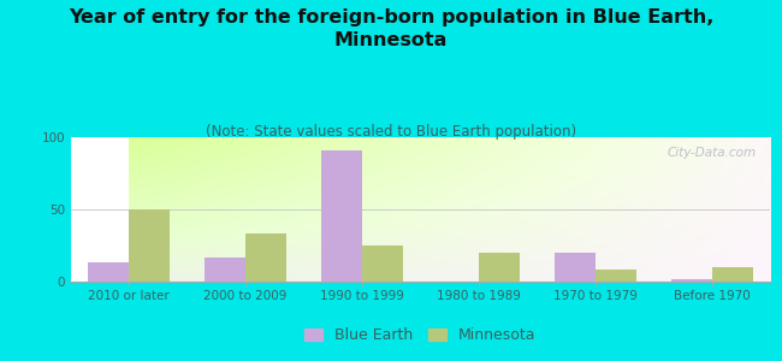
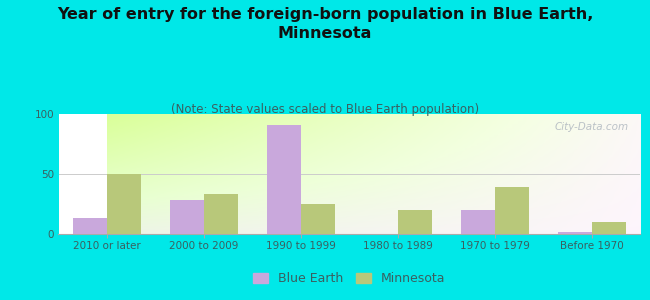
Blue Earth/2000 to 2009: 17 -> 28
Minnesota/1970 to 1979: 8 -> 39
